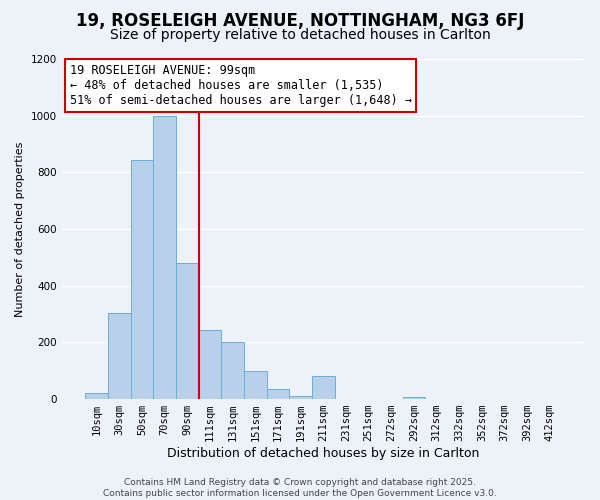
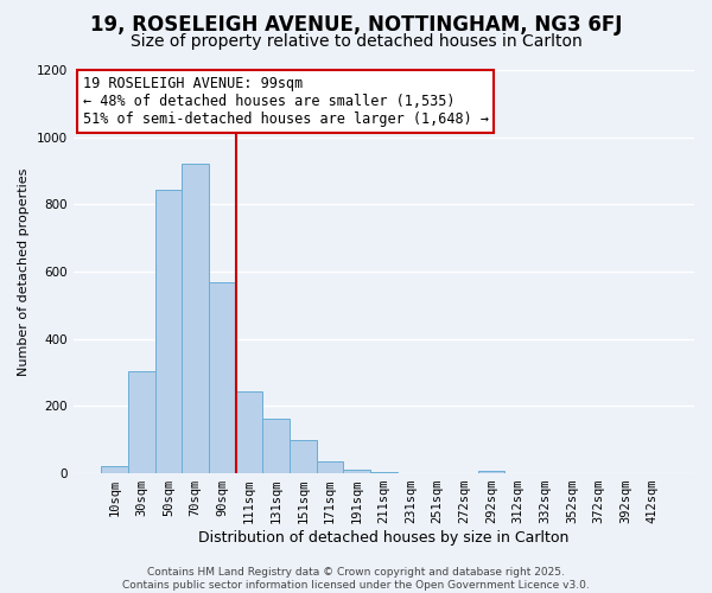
70sqm: 1000 -> 920
90sqm: 480 -> 570
131sqm: 200 -> 163
211sqm: 80 -> 5
